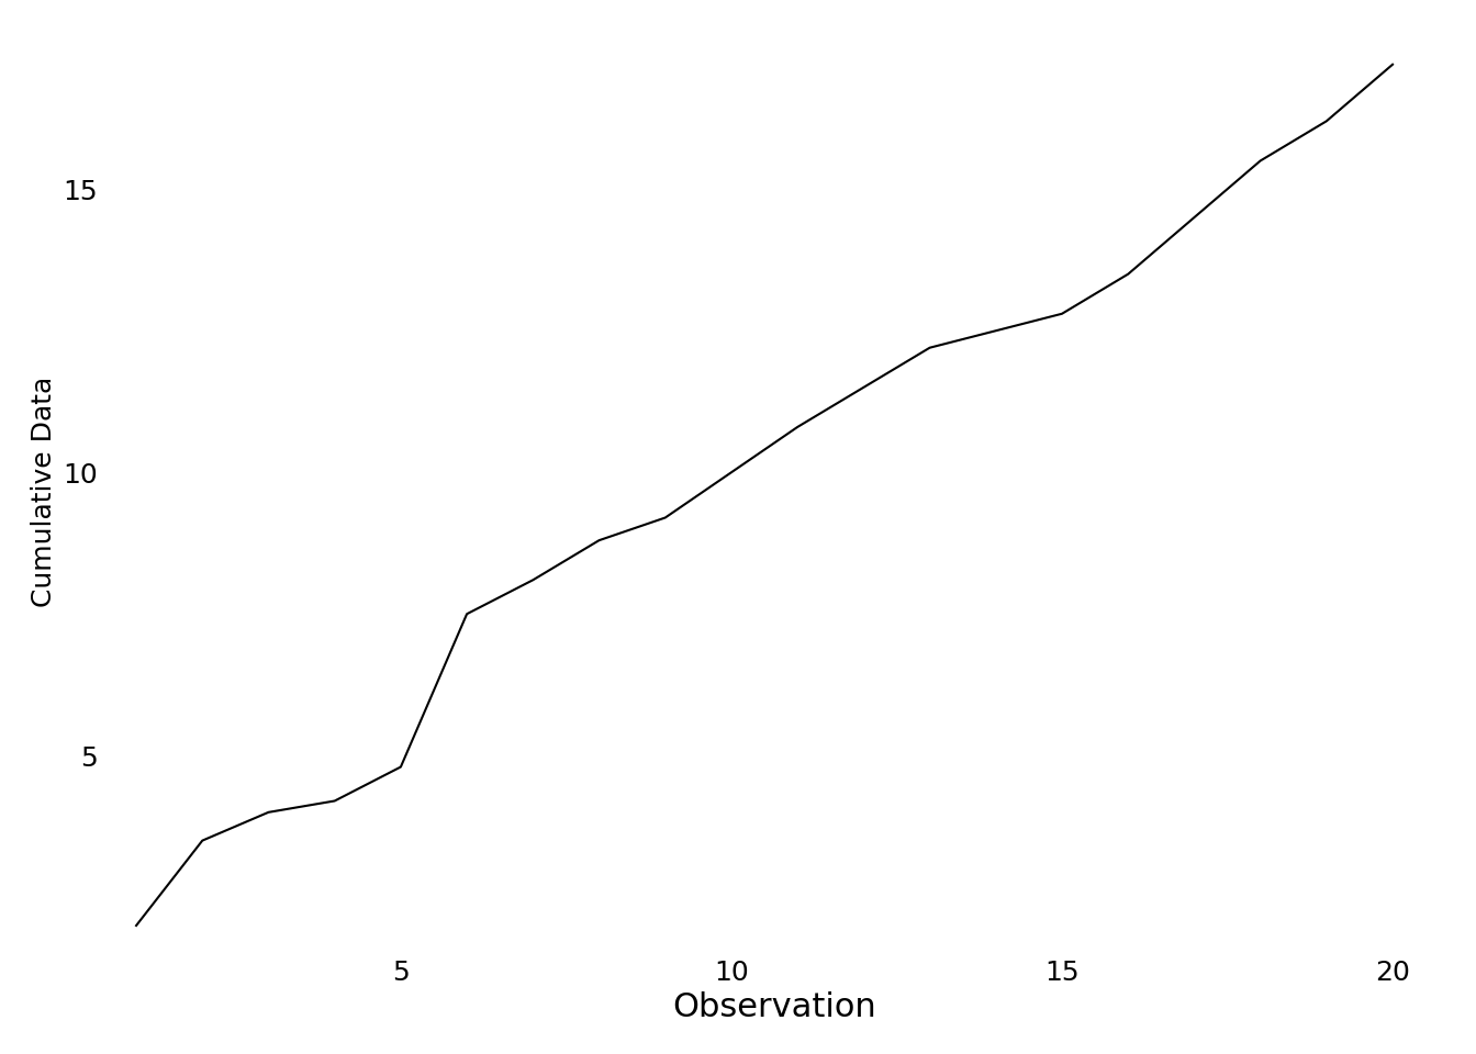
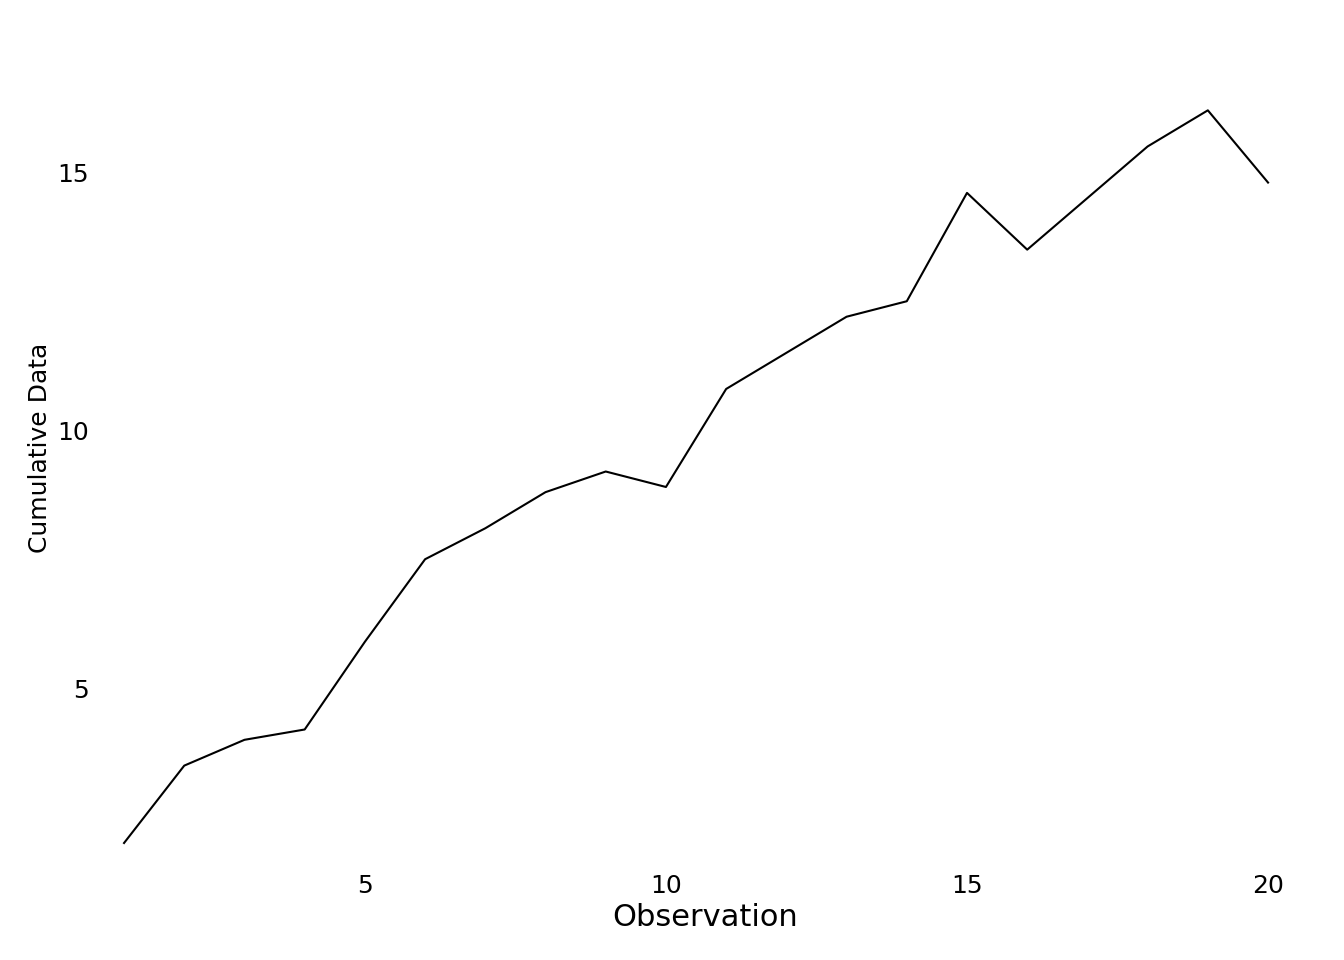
5: 4.8 -> 5.9
10: 10.0 -> 8.9
15: 12.8 -> 14.6
20: 17.2 -> 14.8
